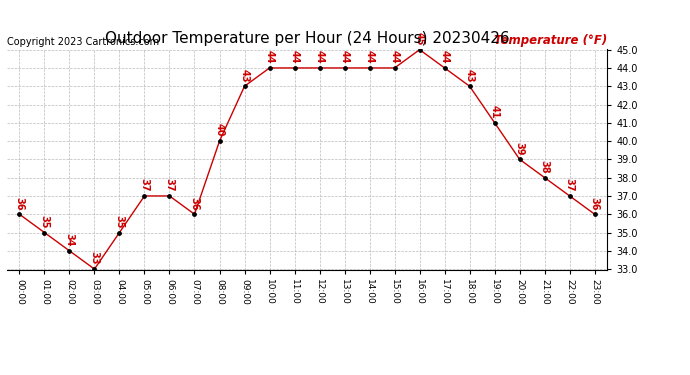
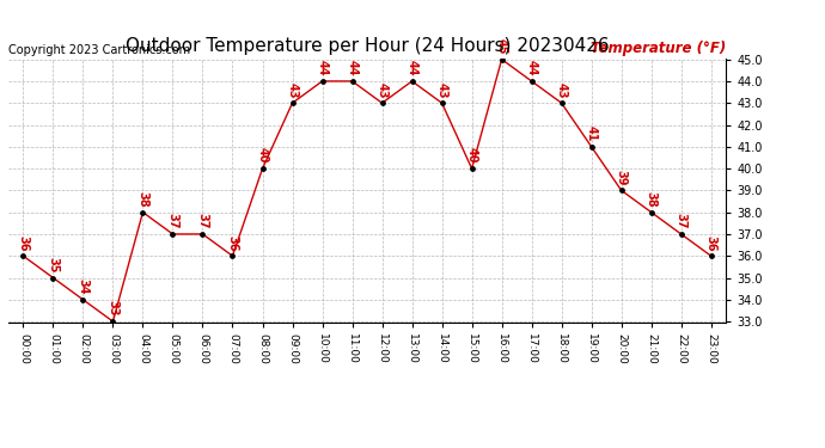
04:00: 35 -> 38
12:00: 44 -> 43
14:00: 44 -> 43
15:00: 44 -> 40
